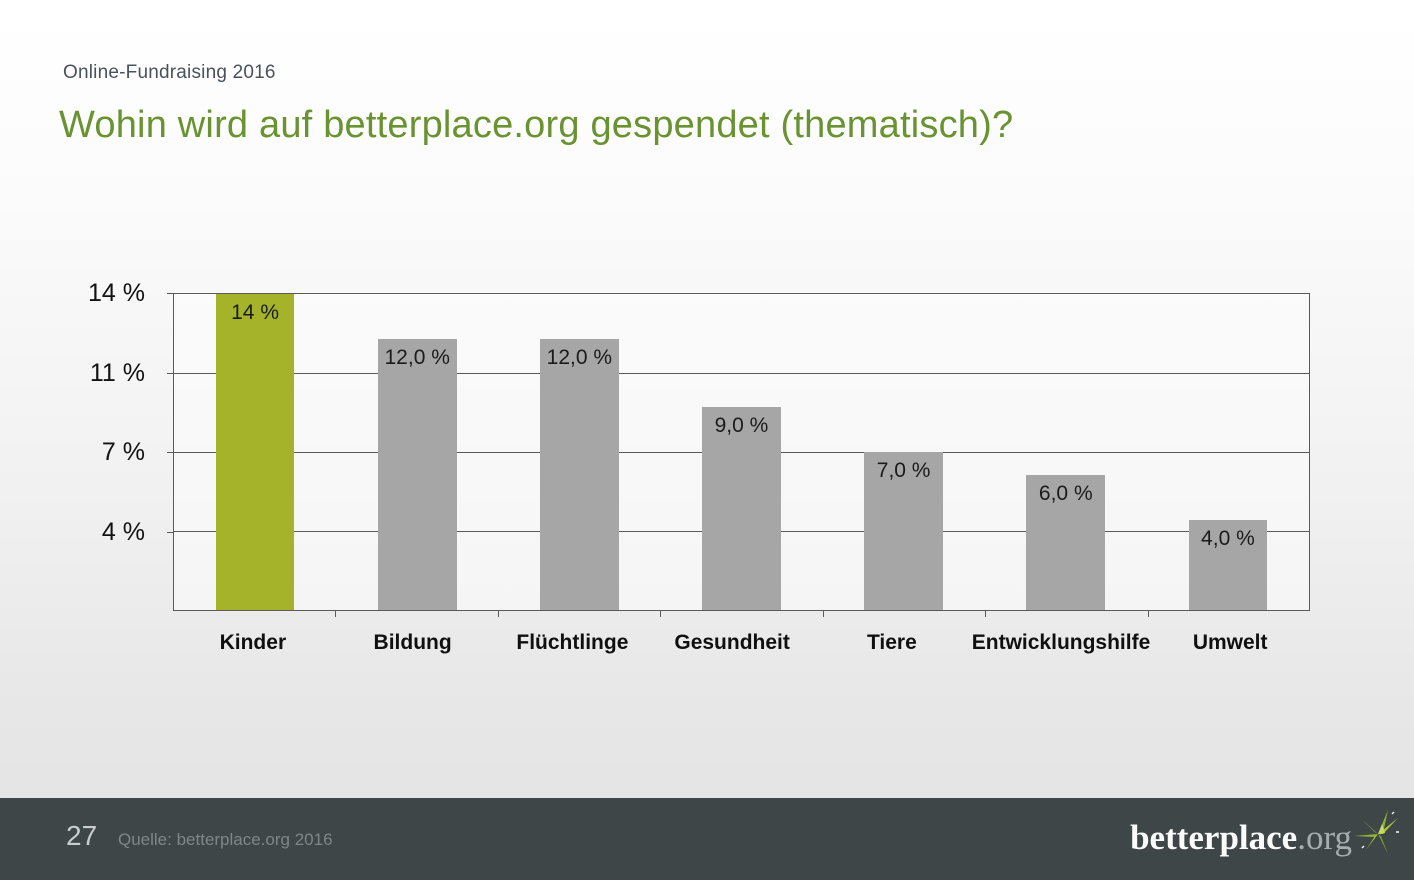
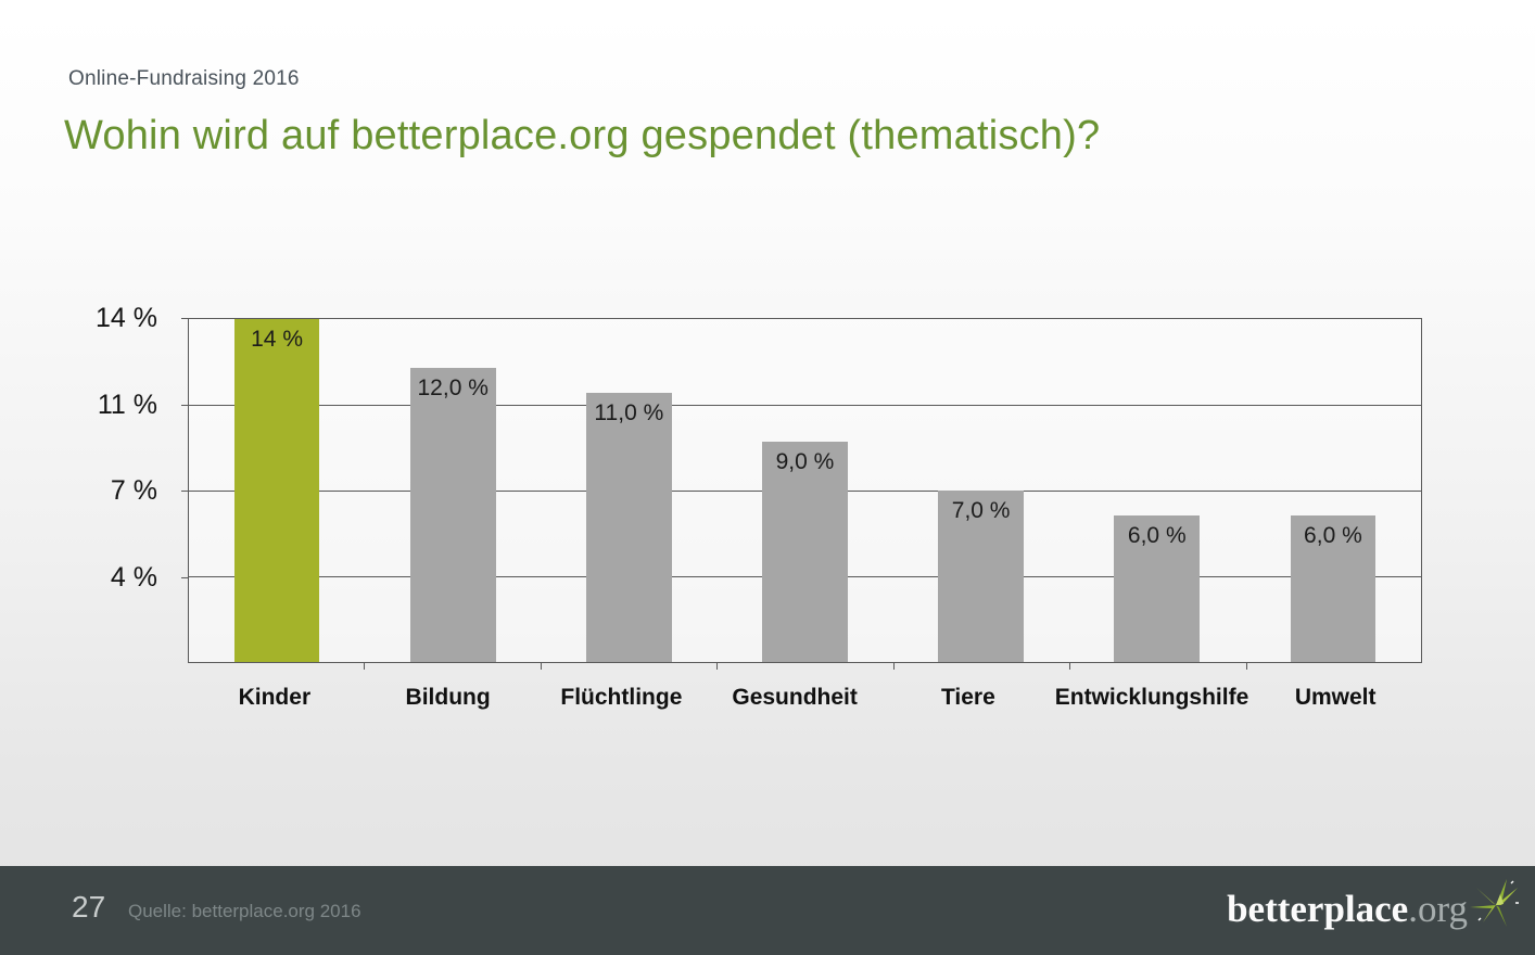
Flüchtlinge: 12,0 -> 11,0
Umwelt: 4,0 -> 6,0
